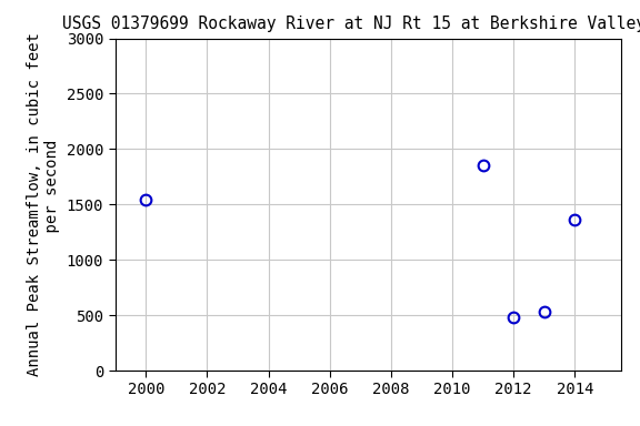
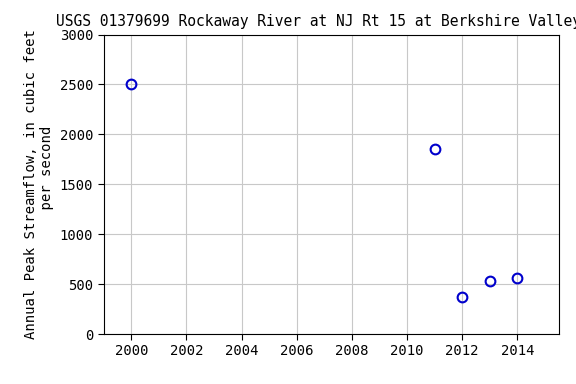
2000: 1540 -> 2500
2012: 480 -> 370
2014: 1360 -> 560
